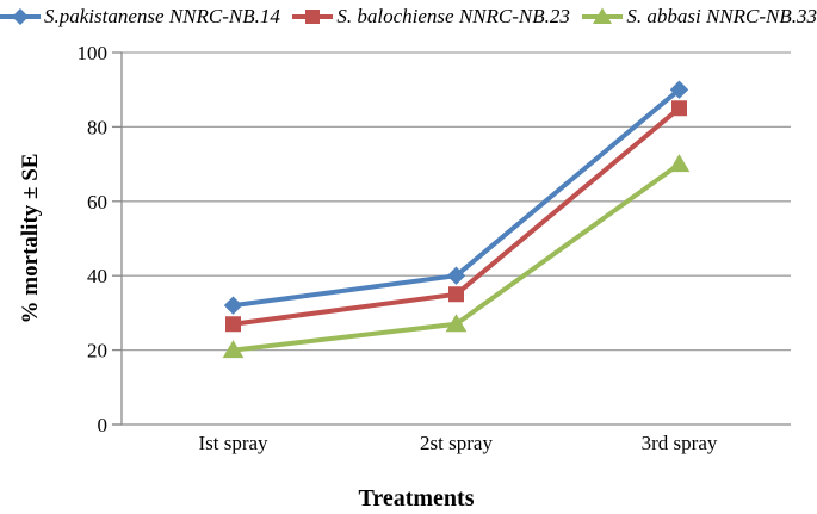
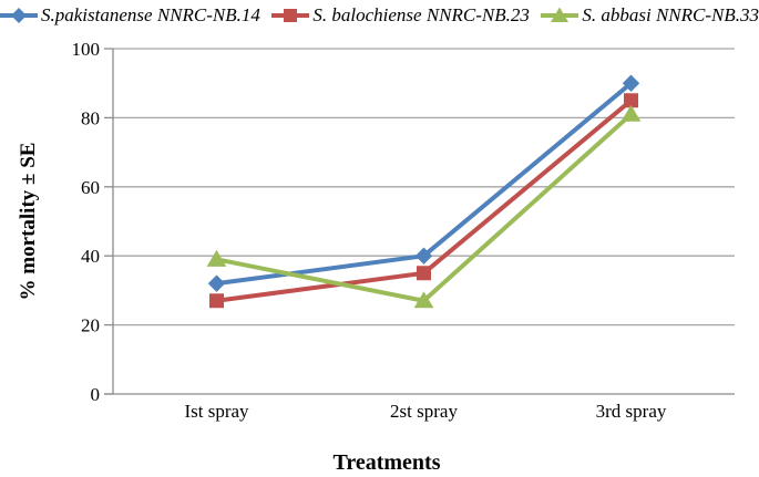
S. abbasi NNRC-NB.33/Ist spray: 20 -> 39
S. abbasi NNRC-NB.33/3rd spray: 70 -> 81
